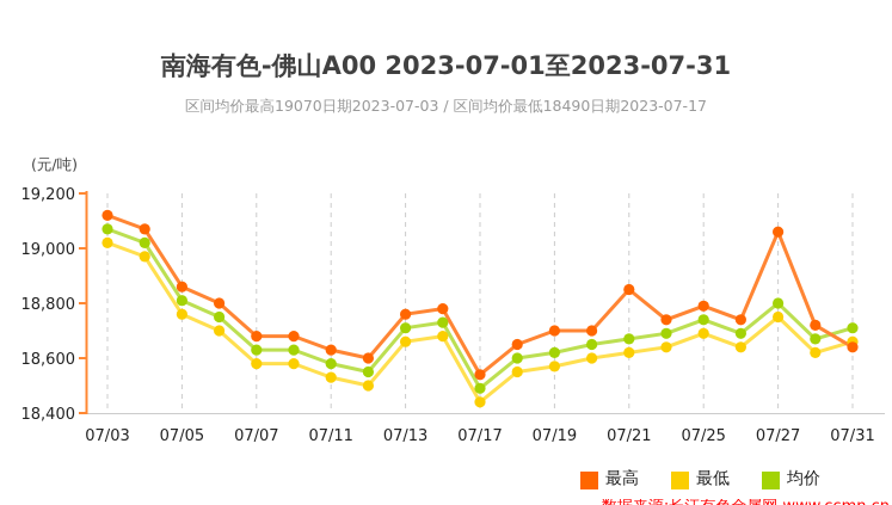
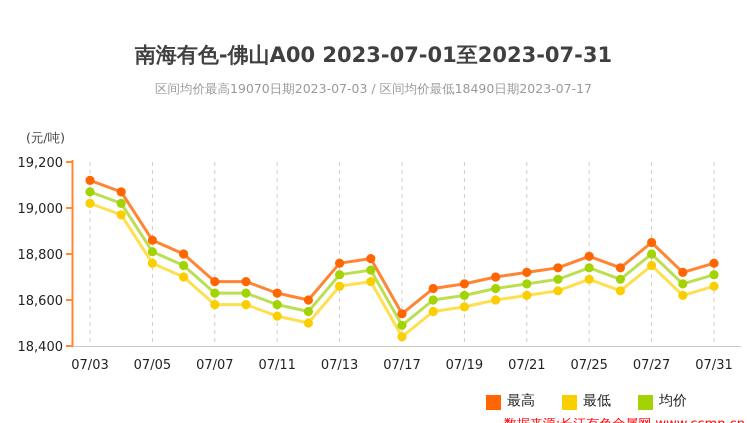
最高/07/19: 18700 -> 18670
最高/07/21: 18850 -> 18720
最高/07/27: 19060 -> 18850
最高/07/31: 18640 -> 18760
